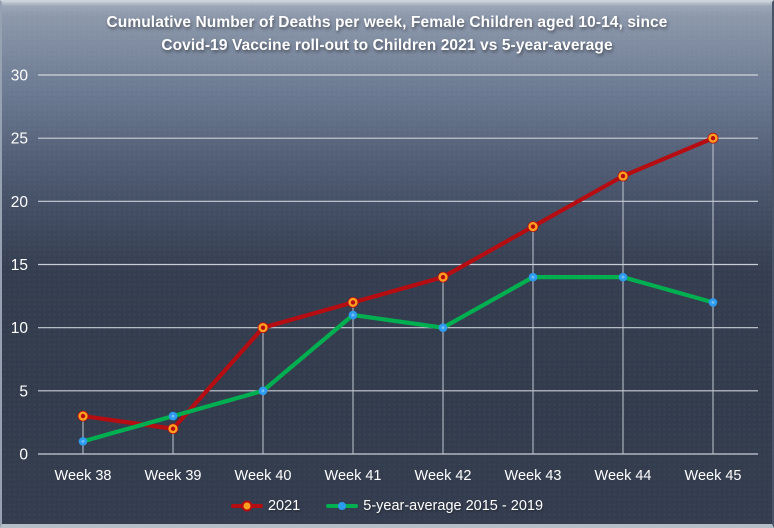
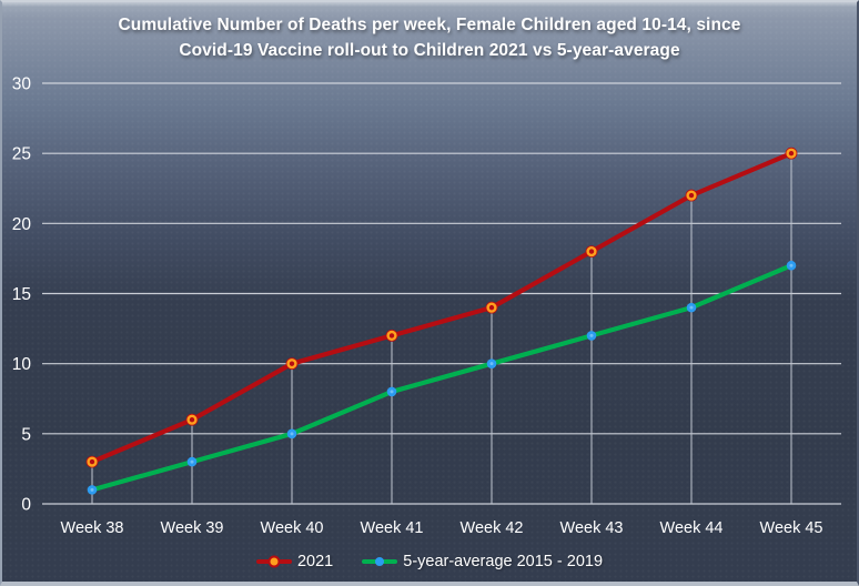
2021/Week 39: 2 -> 6
5-year-average 2015 - 2019/Week 41: 11 -> 8
5-year-average 2015 - 2019/Week 43: 14 -> 12
5-year-average 2015 - 2019/Week 45: 12 -> 17
